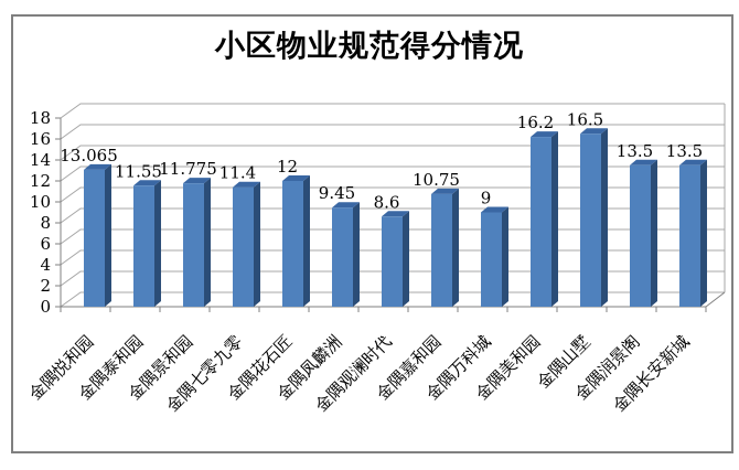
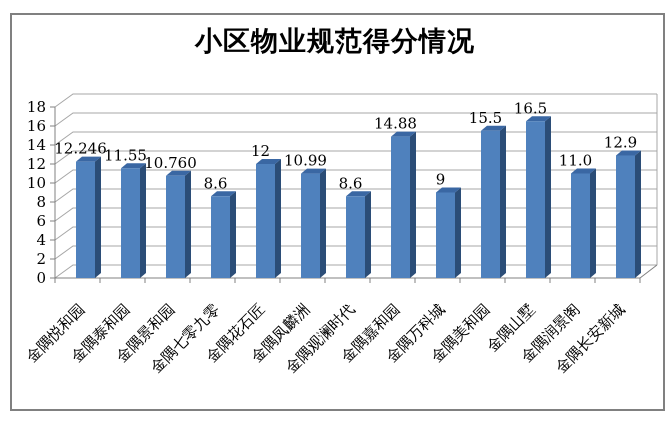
金隅悦和园: 13.065 -> 12.246
金隅景和园: 11.775 -> 10.760
金隅七零九零: 11.4 -> 8.6
金隅凤麟洲: 9.45 -> 10.99
金隅嘉和园: 10.75 -> 14.88
金隅美和园: 16.2 -> 15.5
金隅润景阁: 13.5 -> 11.0
金隅长安新城: 13.5 -> 12.9
